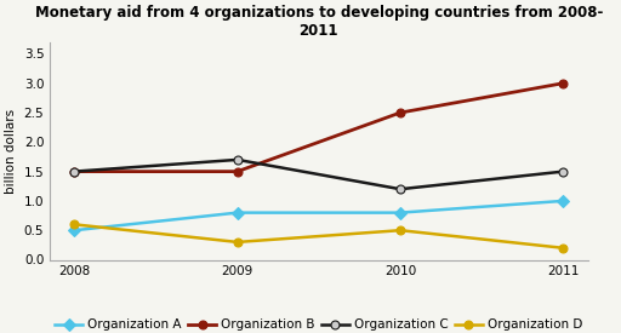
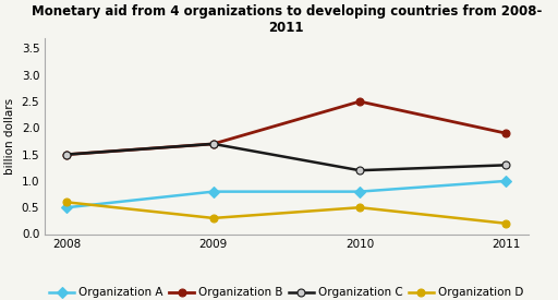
Organization B/2009: 1.5 -> 1.7
Organization B/2011: 3.0 -> 1.9
Organization C/2011: 1.5 -> 1.3
